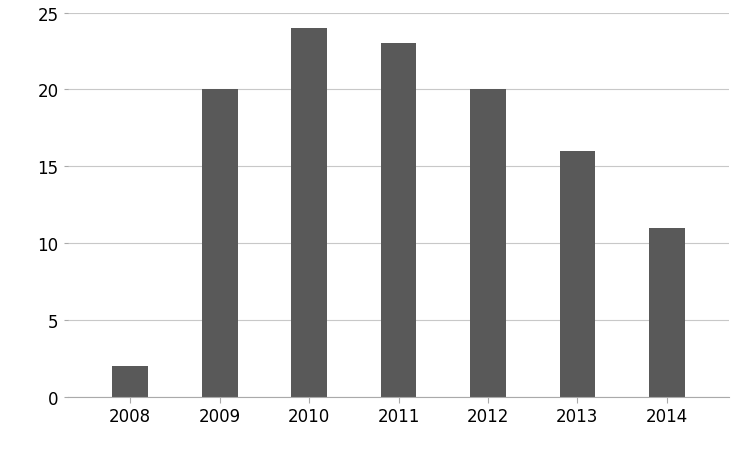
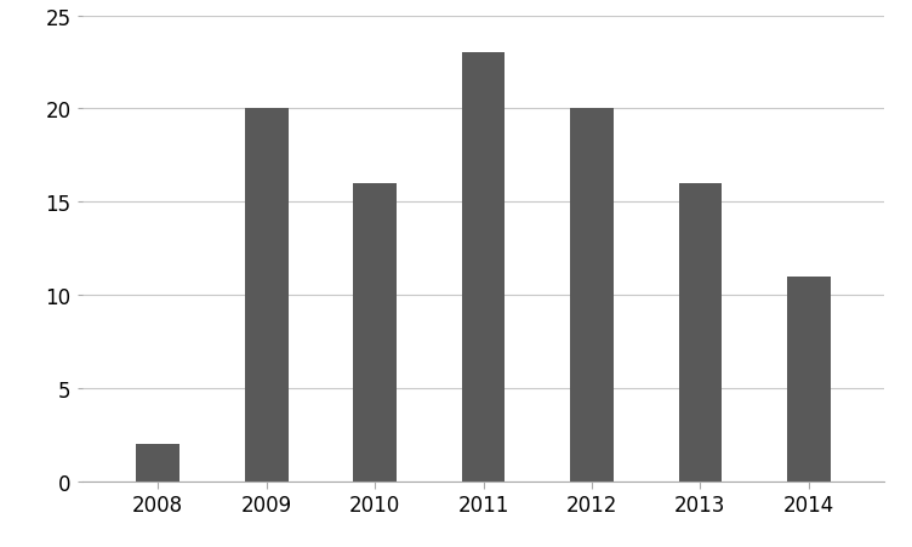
2010: 24 -> 16
